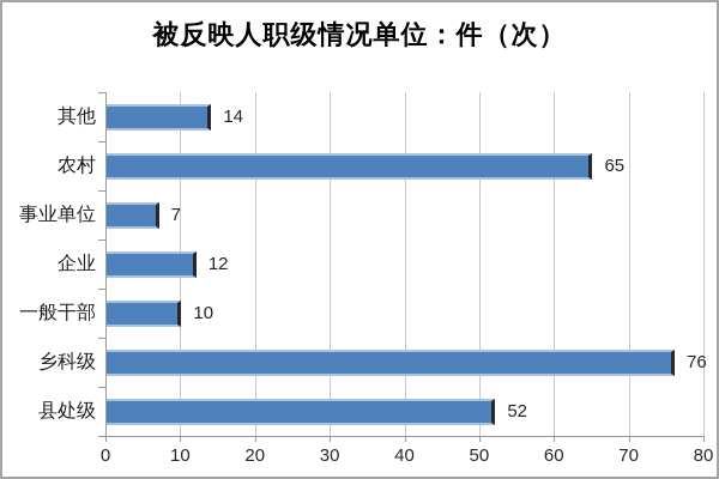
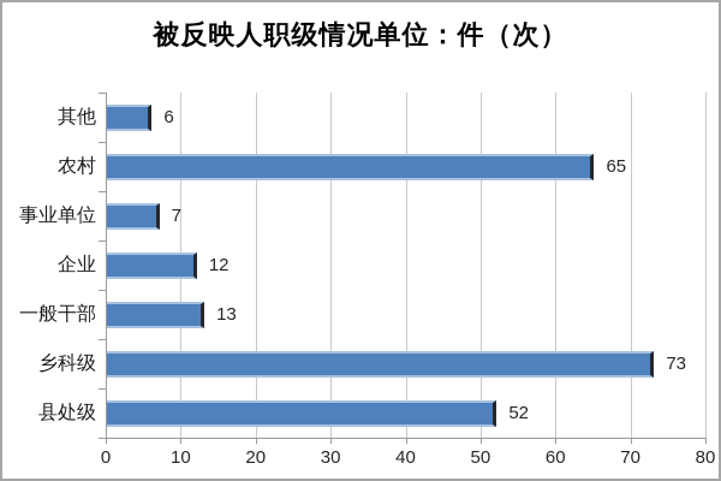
其他: 14 -> 6
一般干部: 10 -> 13
乡科级: 76 -> 73
